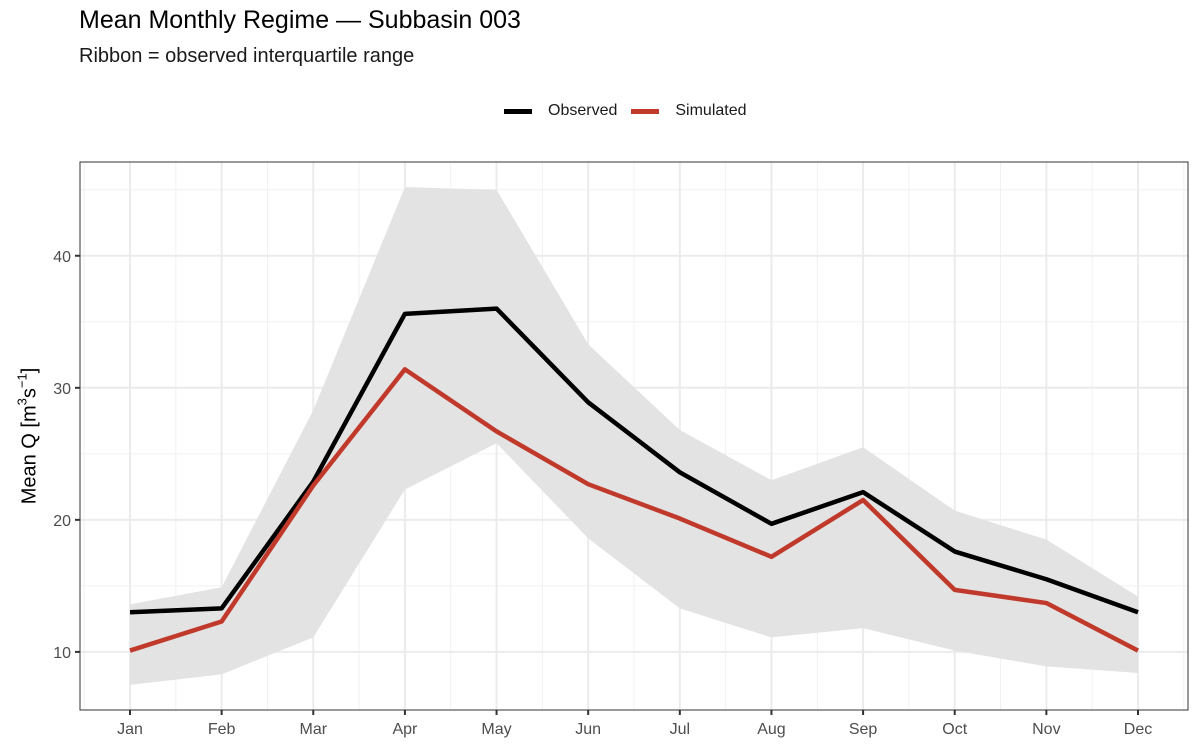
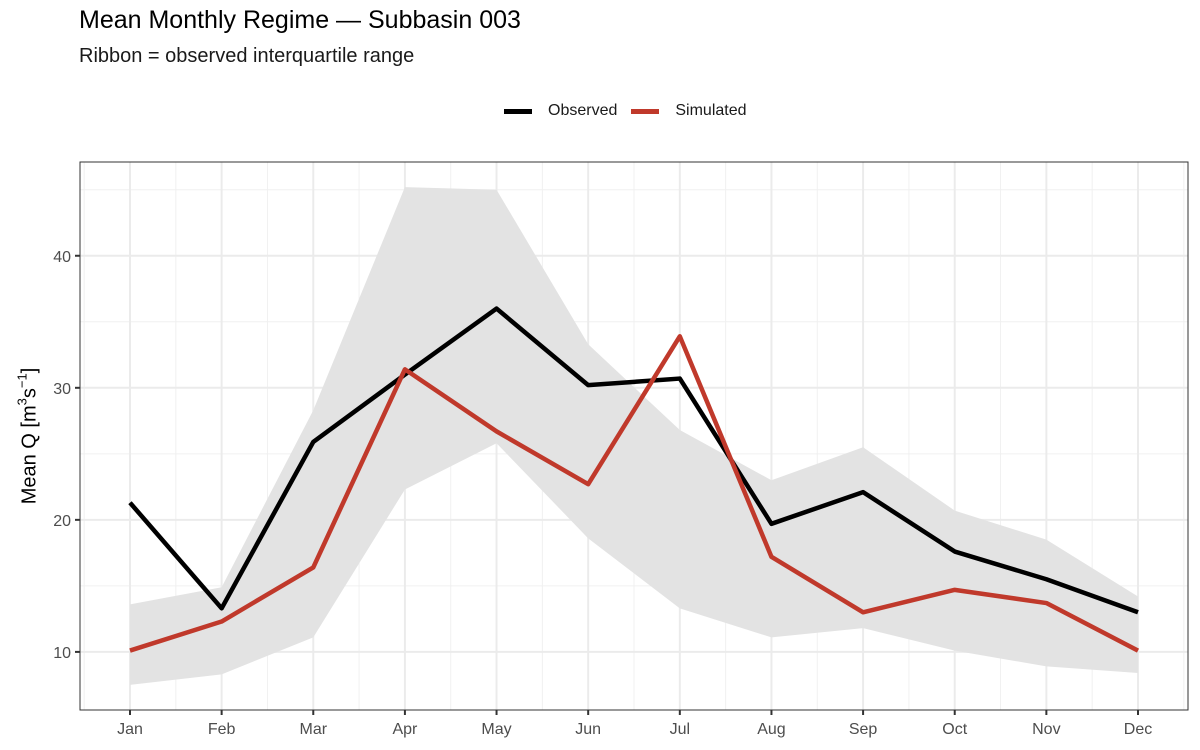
Observed/Jan: 13.0 -> 21.3
Observed/Mar: 22.9 -> 25.9
Simulated/Mar: 22.6 -> 16.4
Observed/Apr: 35.6 -> 31.0
Observed/Jun: 28.9 -> 30.2
Observed/Jul: 23.6 -> 30.7
Simulated/Jul: 20.1 -> 33.9
Simulated/Sep: 21.5 -> 13.0
